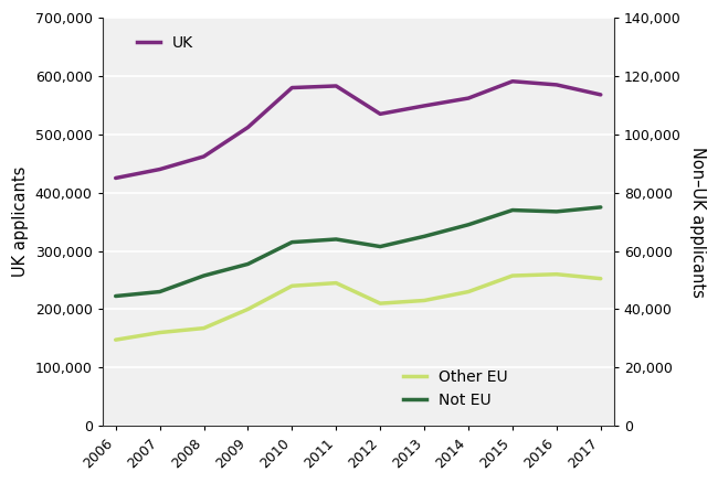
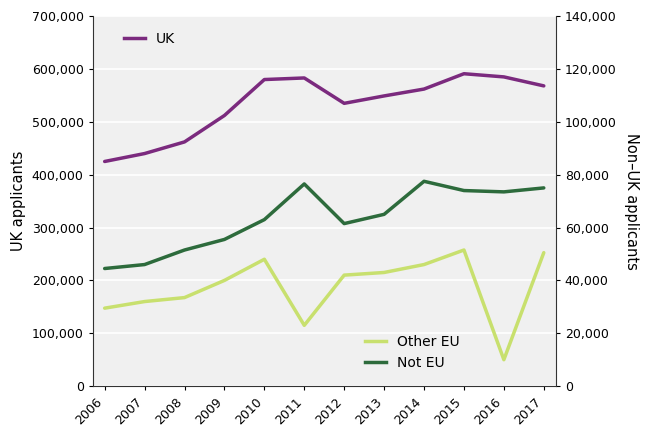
Other EU/2011: 49,000 -> 23,000
Not EU/2011: 64,000 -> 76,500
Not EU/2014: 69,000 -> 77,500
Other EU/2016: 52,000 -> 10,000
